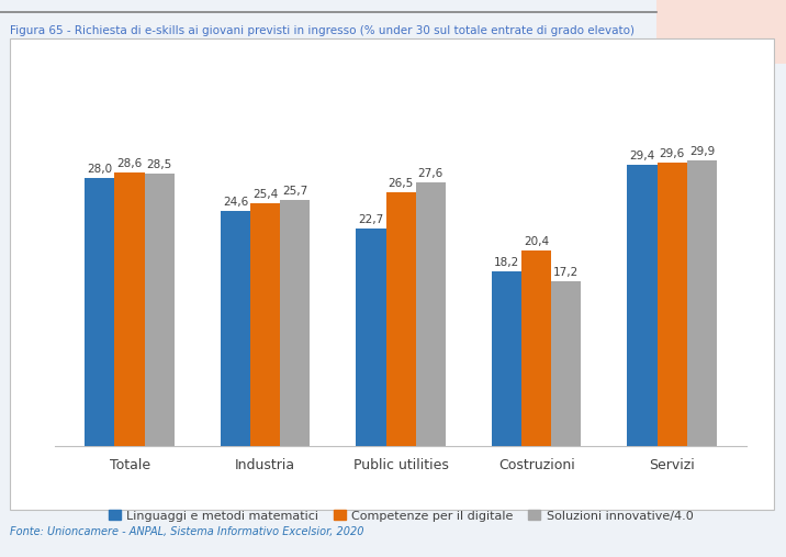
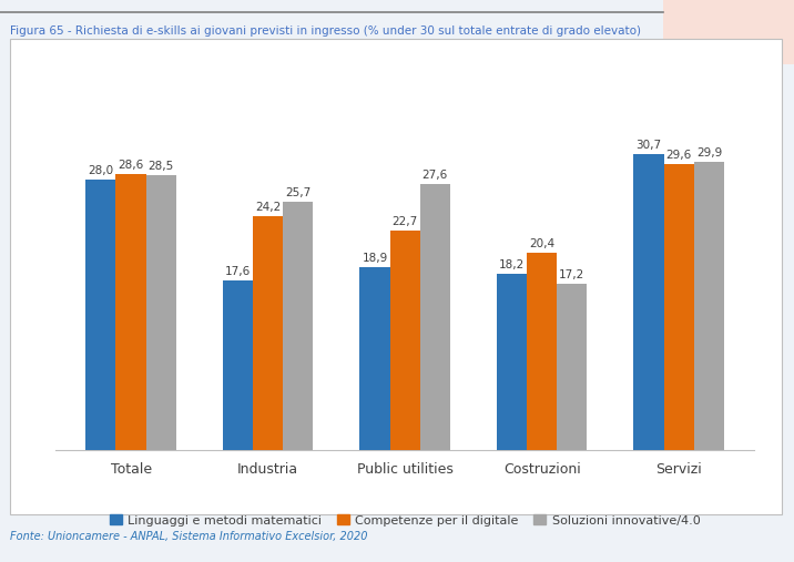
Linguaggi e metodi matematici/Industria: 24,6 -> 17,6
Competenze per il digitale/Industria: 25,4 -> 24,2
Linguaggi e metodi matematici/Public utilities: 22,7 -> 18,9
Competenze per il digitale/Public utilities: 26,5 -> 22,7
Linguaggi e metodi matematici/Servizi: 29,4 -> 30,7
